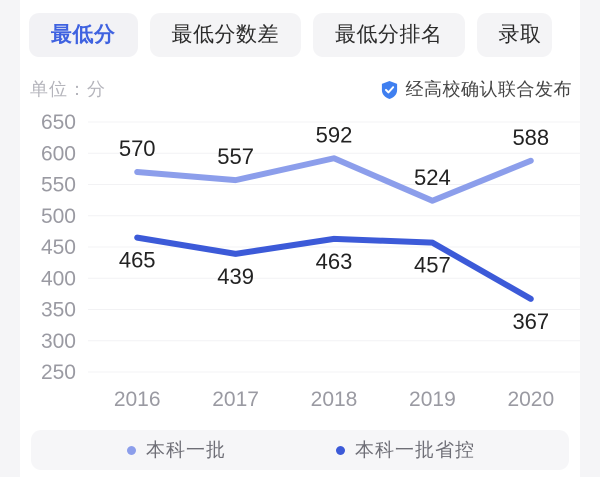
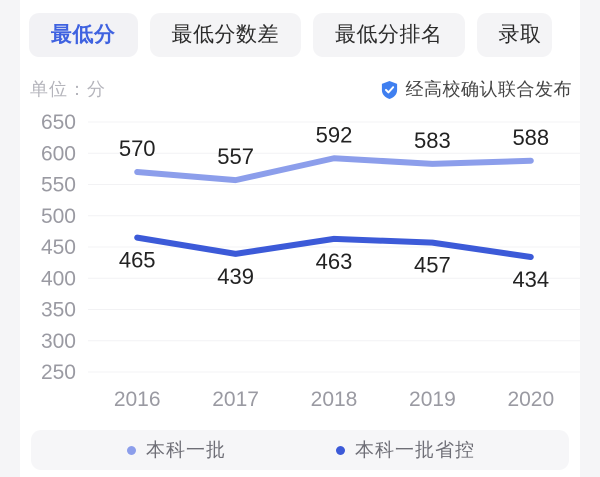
本科一批/2019: 524 -> 583
本科一批省控/2020: 367 -> 434
